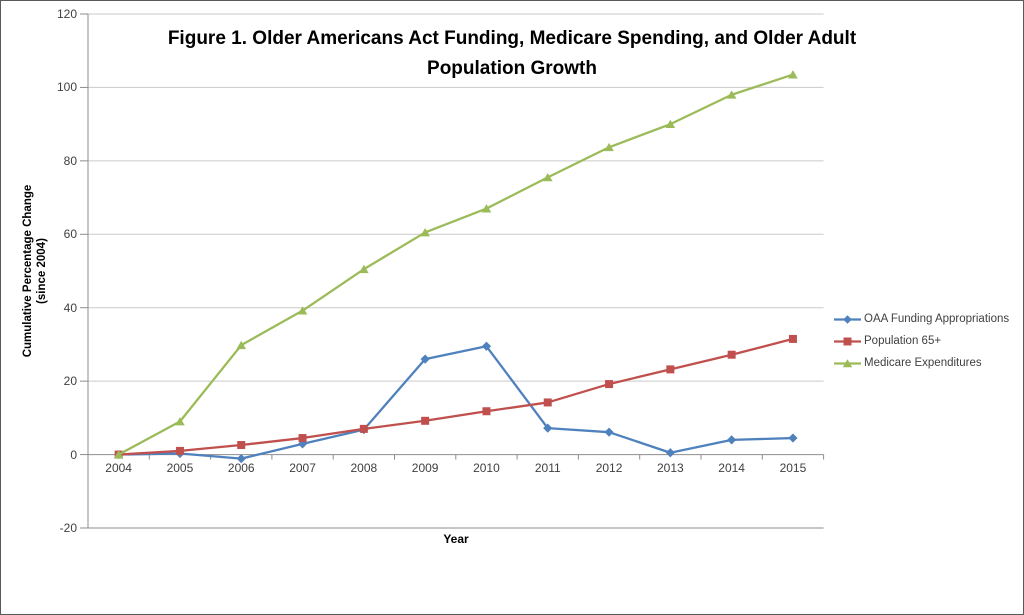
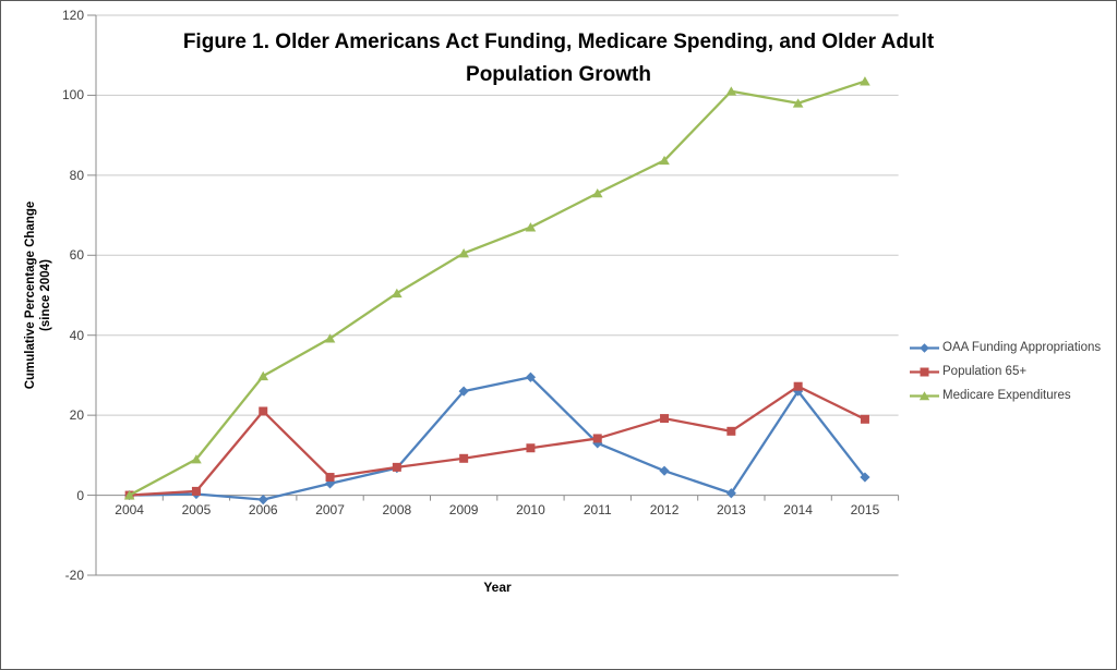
Population 65+/2006: 3 -> 21
OAA Funding Appropriations/2011: 7 -> 13
Population 65+/2013: 23 -> 16
Medicare Expenditures/2013: 90 -> 101
OAA Funding Appropriations/2014: 4 -> 26
Population 65+/2015: 32 -> 19
